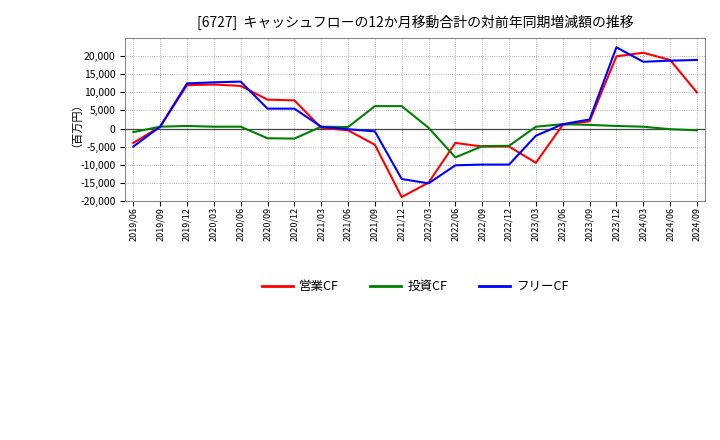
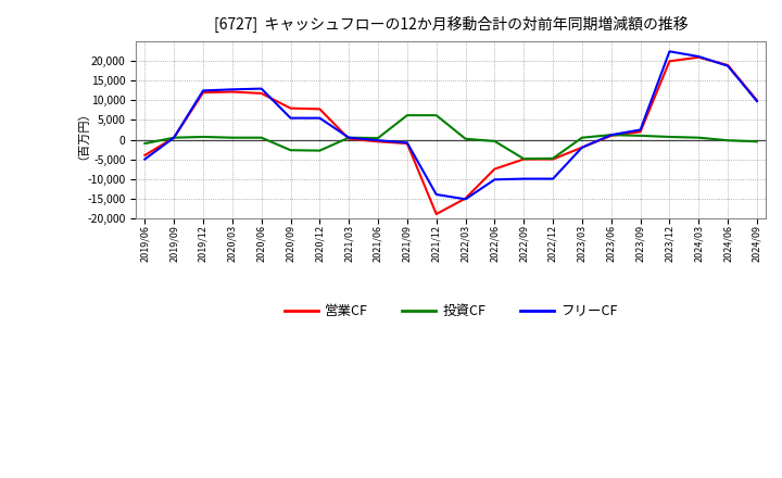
営業CF/2021/09: -4,500 -> -1,000
営業CF/2022/06: -4,000 -> -7,500
投資CF/2022/06: -8,000 -> -400
営業CF/2023/03: -9,500 -> -2,000
フリーCF/2024/03: 18,500 -> 21,200
フリーCF/2024/09: 19,000 -> 9,800
